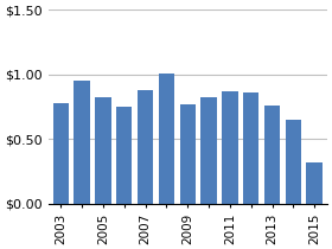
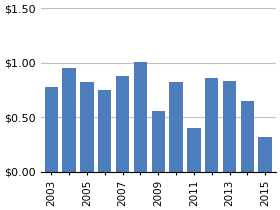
2009: $0.77 -> $0.56
2011: $0.87 -> $0.40
2013: $0.76 -> $0.83
